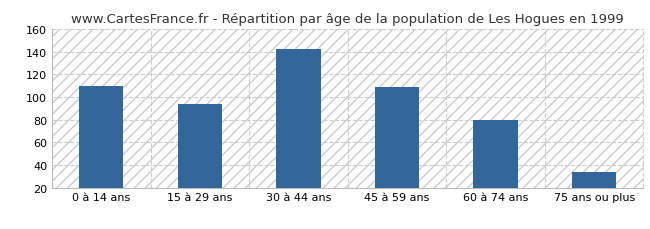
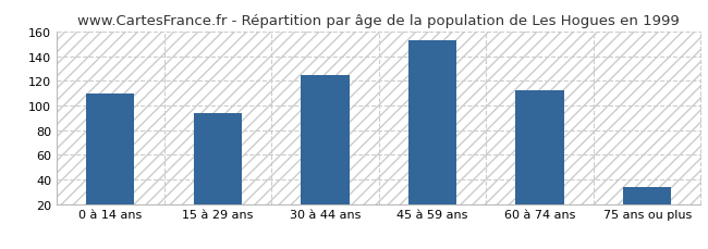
30 à 44 ans: 142 -> 125
45 à 59 ans: 109 -> 153
60 à 74 ans: 80 -> 112
